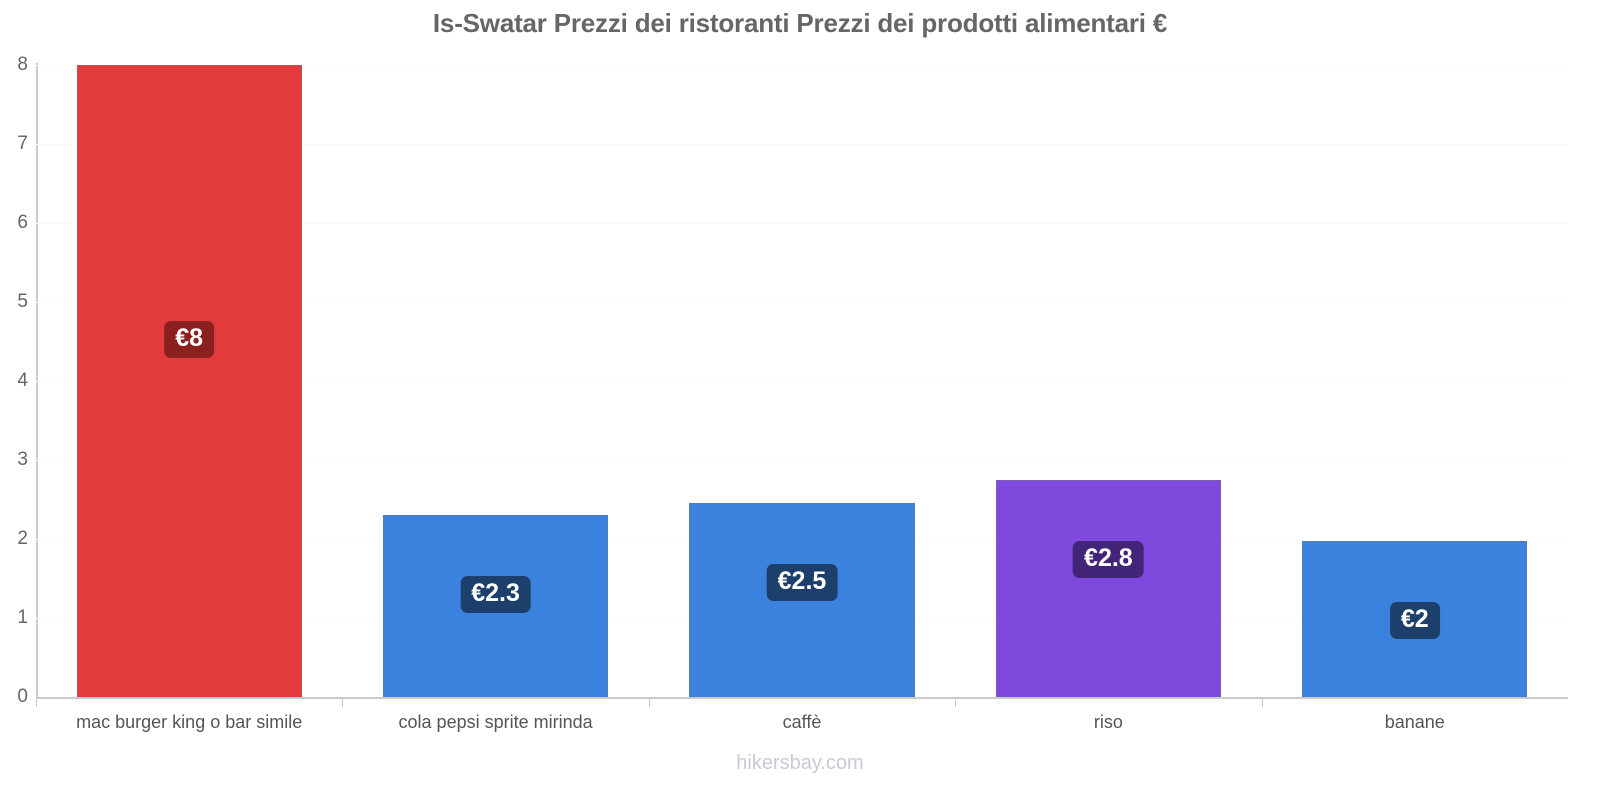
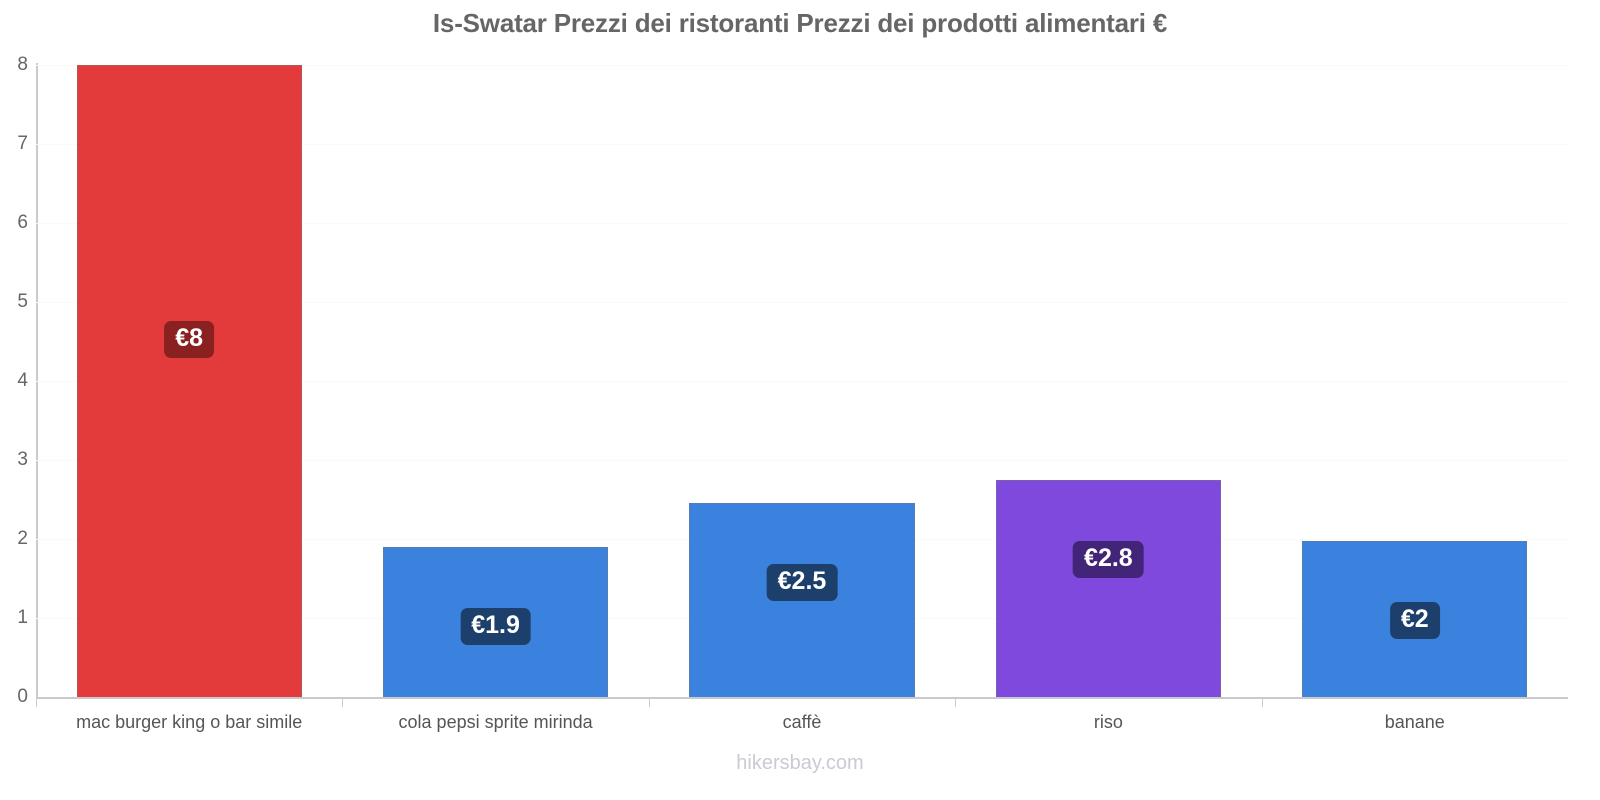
cola pepsi sprite mirinda: €2.3 -> €1.9
